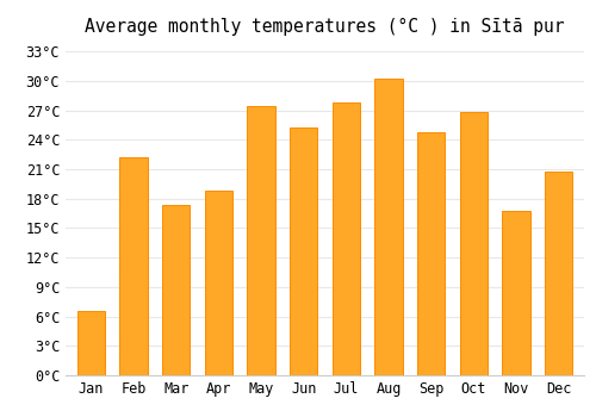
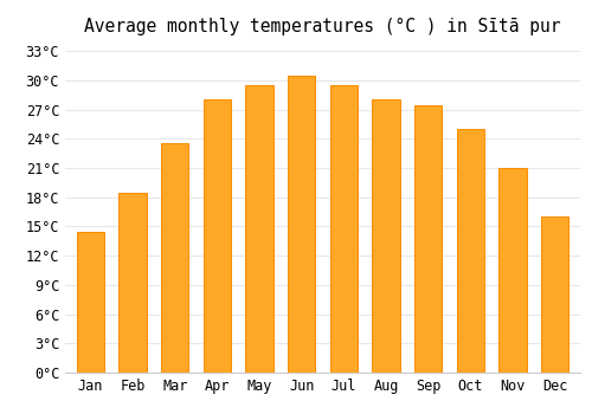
Jan: 6.6°C -> 14.5°C
Feb: 22.2°C -> 18.5°C
Mar: 17.4°C -> 23.5°C
Apr: 18.8°C -> 28.0°C
May: 27.4°C -> 29.5°C
Jun: 25.2°C -> 30.5°C
Jul: 27.8°C -> 29.5°C
Aug: 30.2°C -> 28.0°C
Sep: 24.8°C -> 27.5°C
Oct: 26.8°C -> 25.0°C
Nov: 16.8°C -> 21.0°C
Dec: 20.8°C -> 16.0°C
